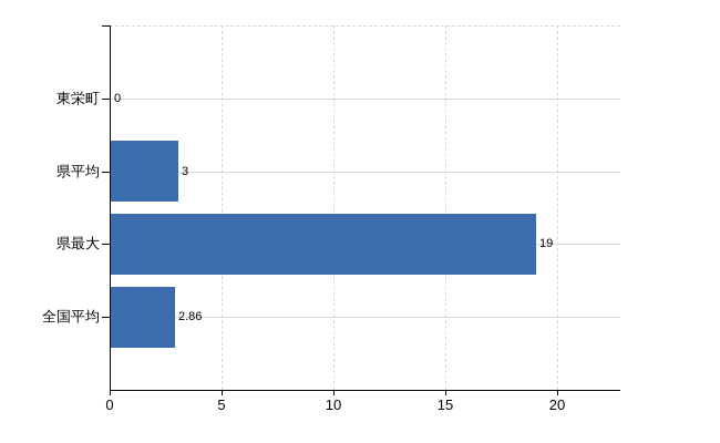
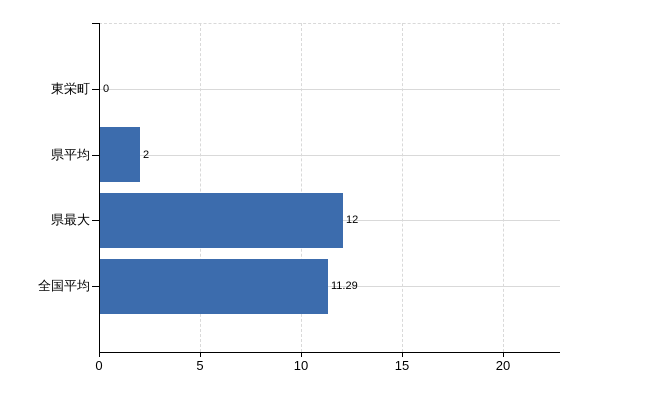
県平均: 3 -> 2
県最大: 19 -> 12
全国平均: 2.86 -> 11.29
